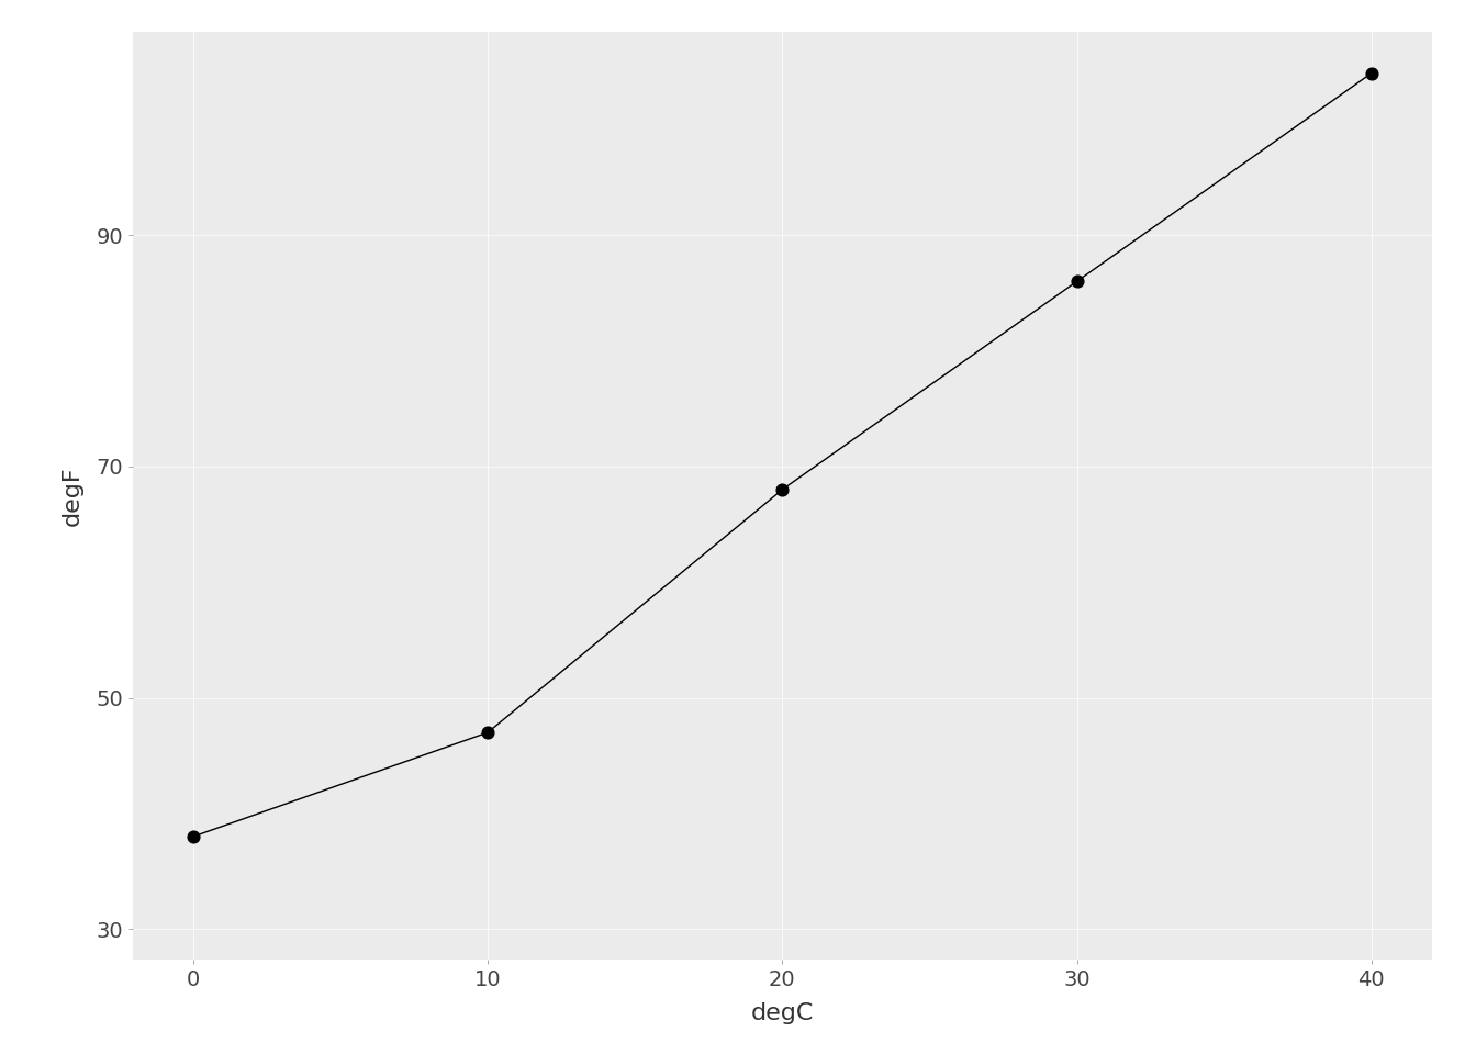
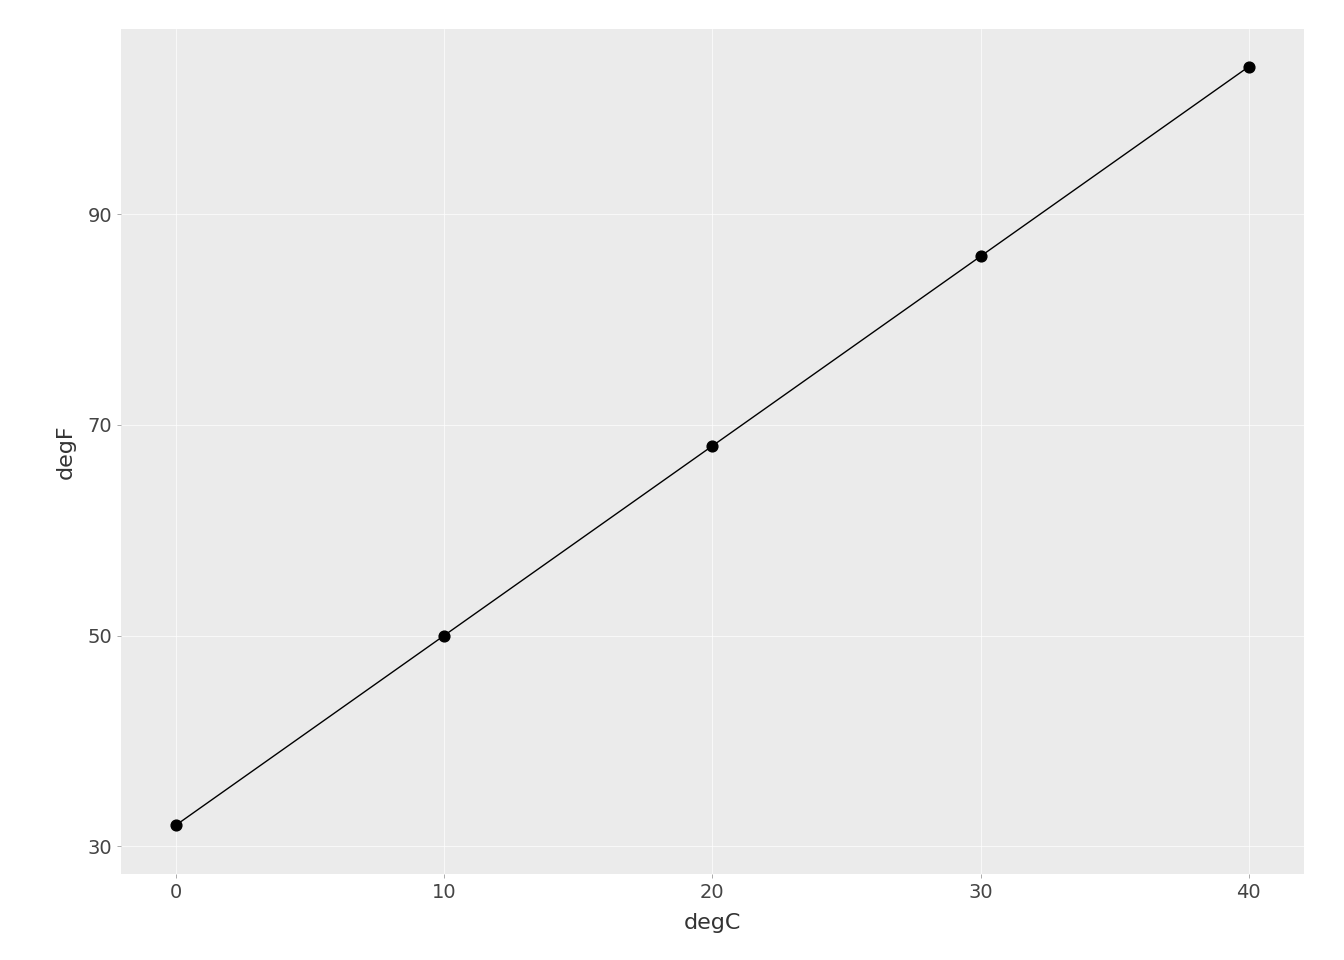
0: 38 -> 32
10: 47 -> 50
